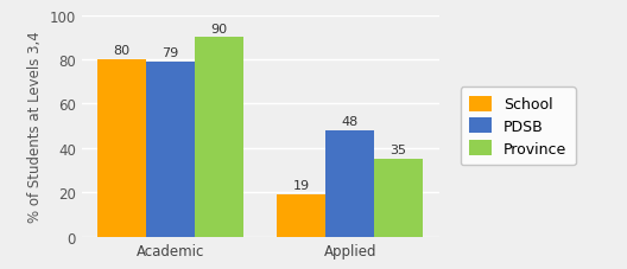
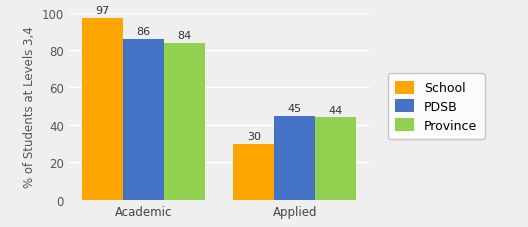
School/Academic: 80 -> 97
PDSB/Academic: 79 -> 86
Province/Academic: 90 -> 84
School/Applied: 19 -> 30
PDSB/Applied: 48 -> 45
Province/Applied: 35 -> 44
